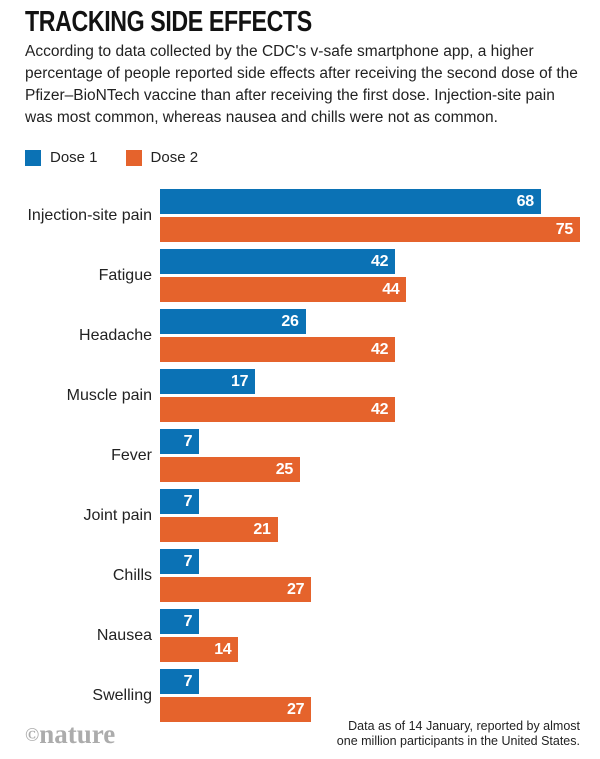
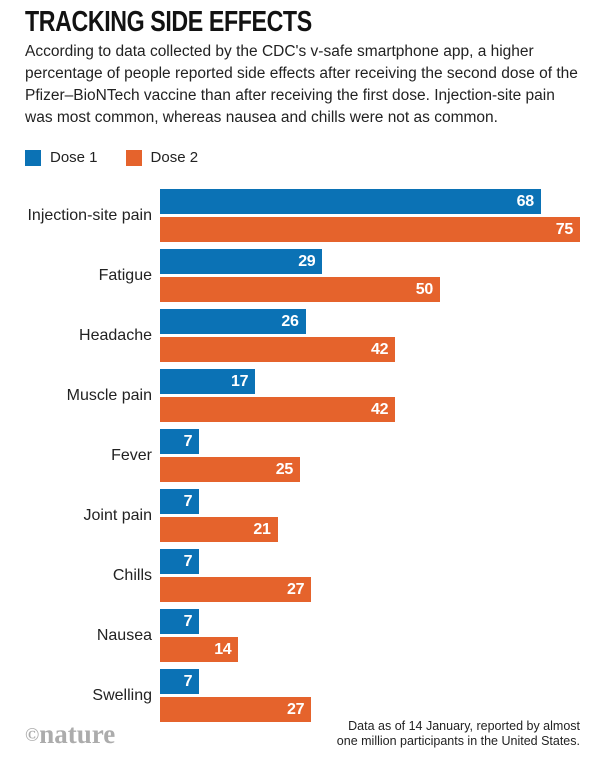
Dose 1/Fatigue: 42 -> 29
Dose 2/Fatigue: 44 -> 50
